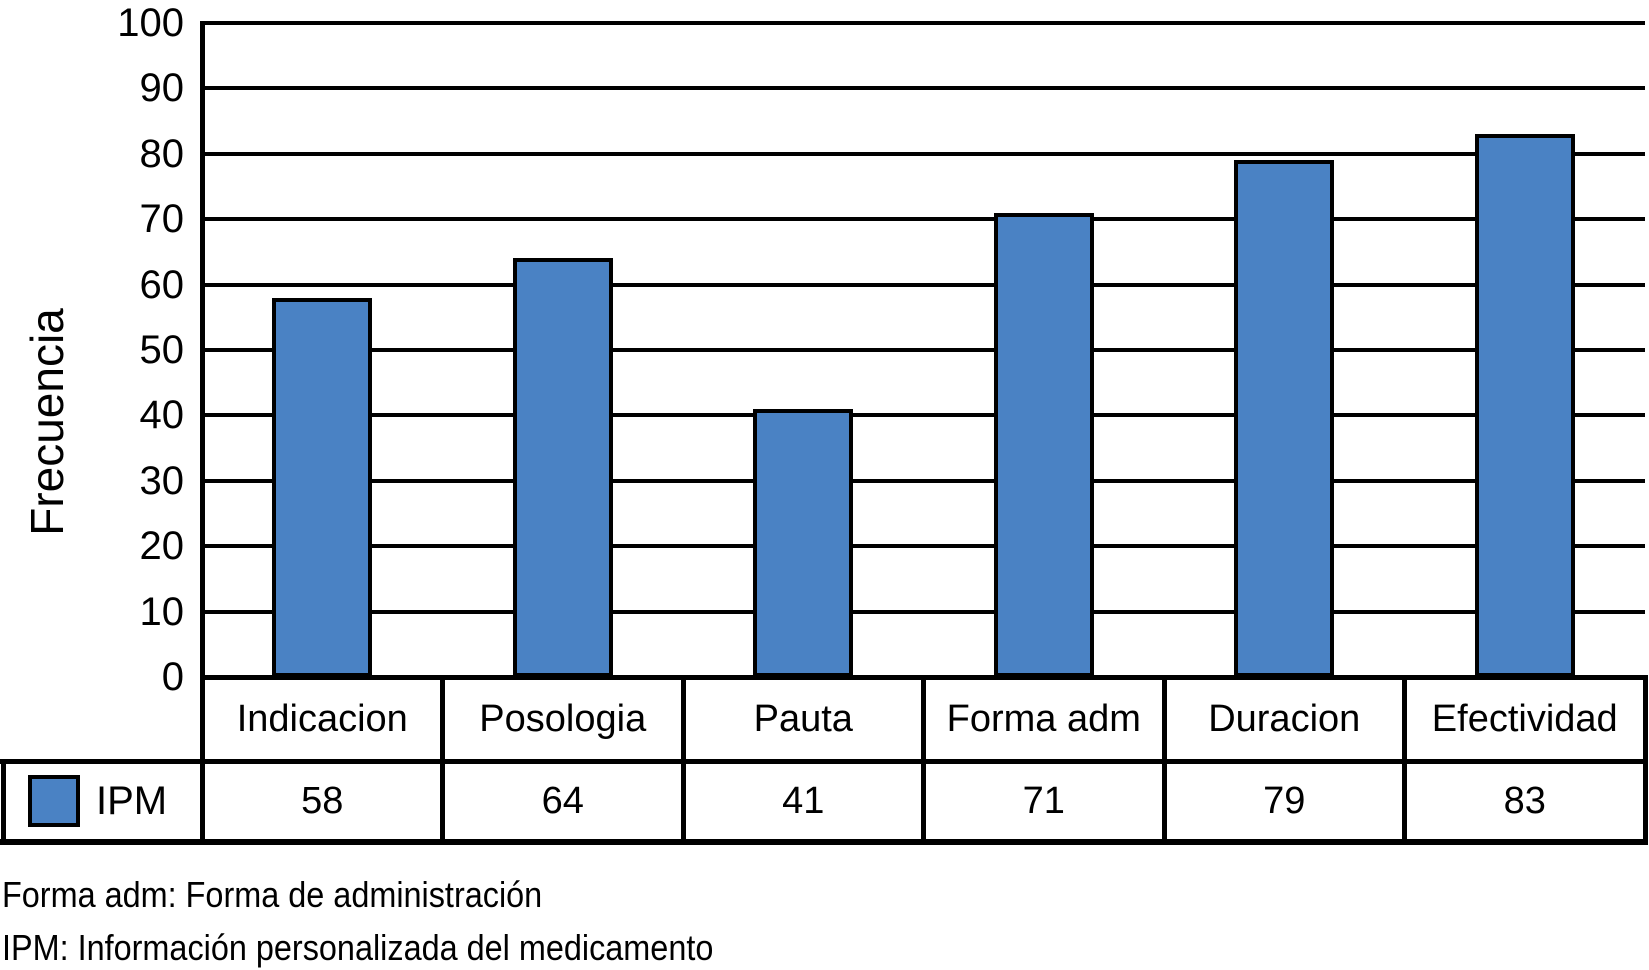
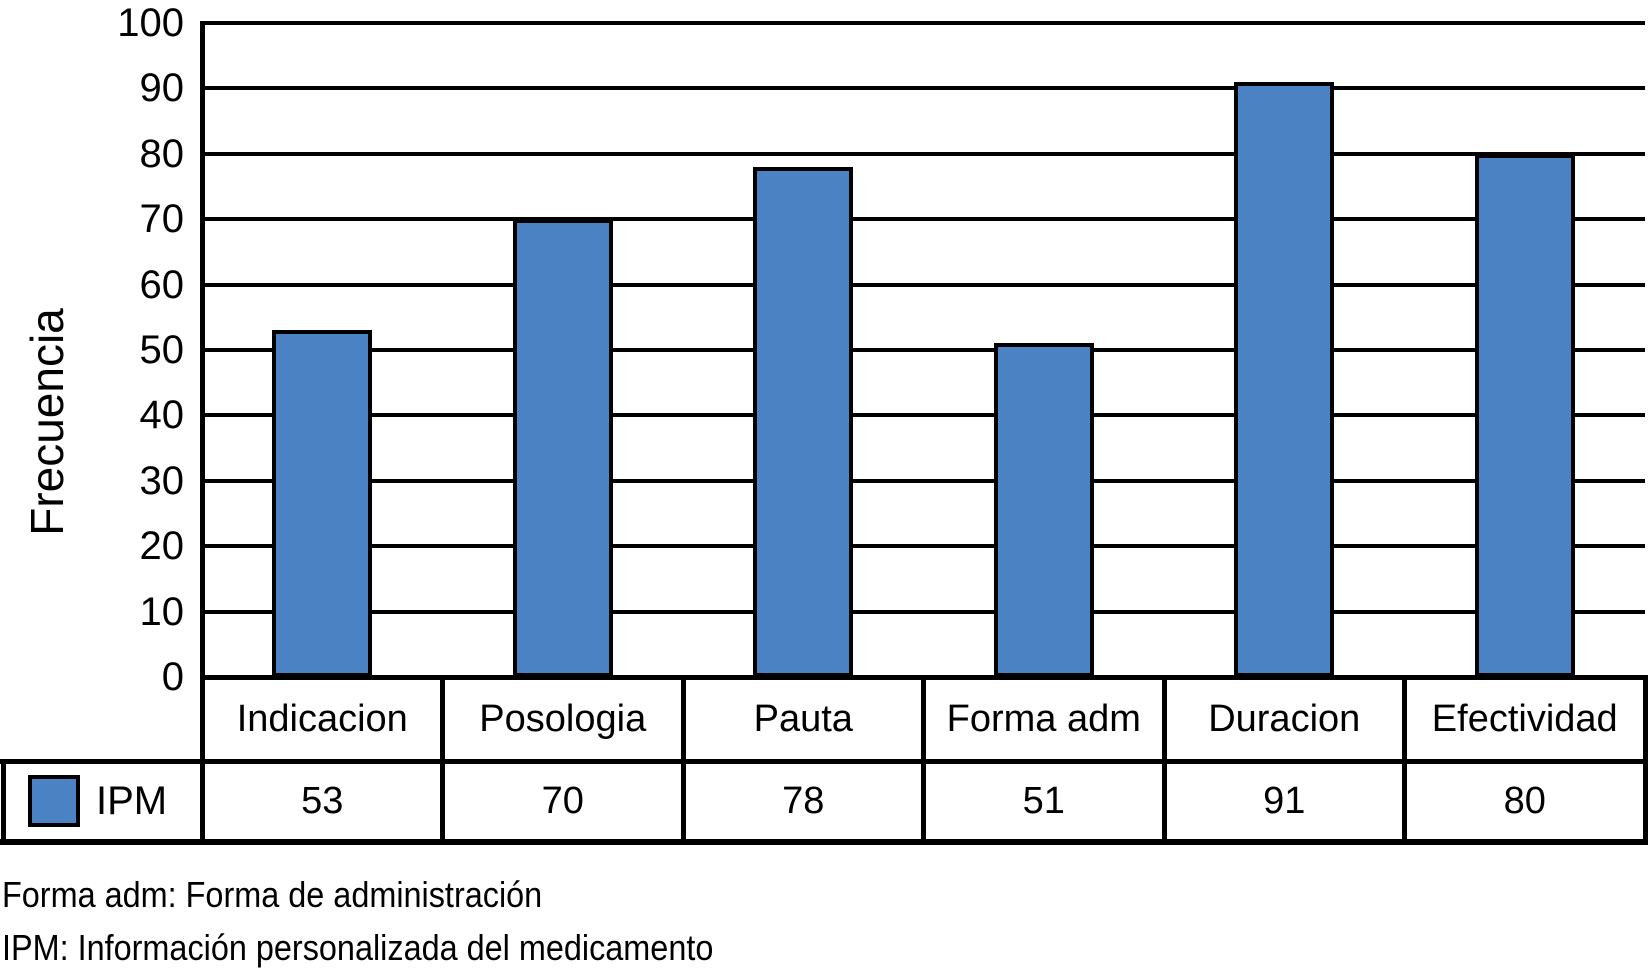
Indicacion: 58 -> 53
Posologia: 64 -> 70
Pauta: 41 -> 78
Forma adm: 71 -> 51
Duracion: 79 -> 91
Efectividad: 83 -> 80
